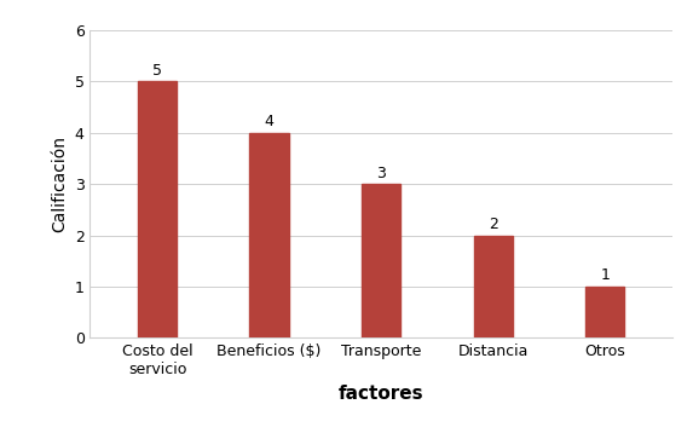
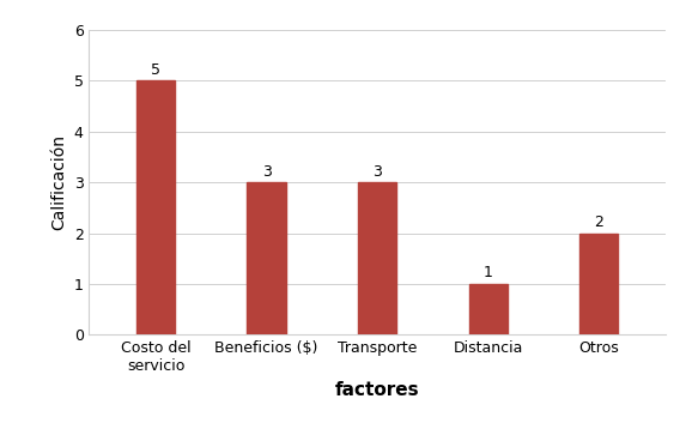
Beneficios ($): 4 -> 3
Distancia: 2 -> 1
Otros: 1 -> 2
